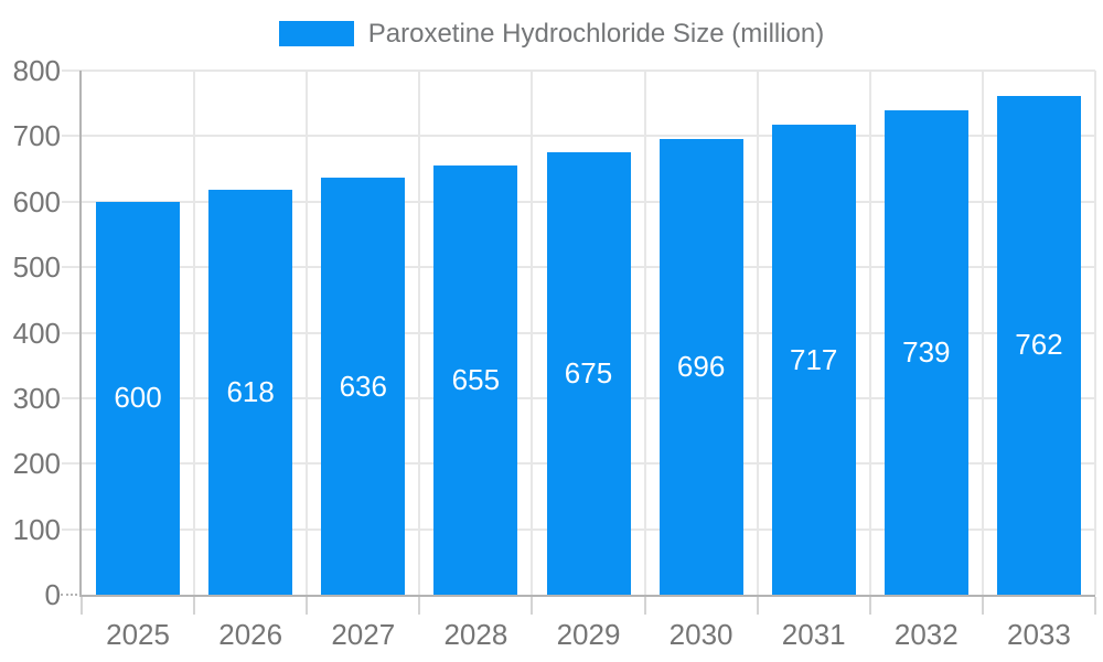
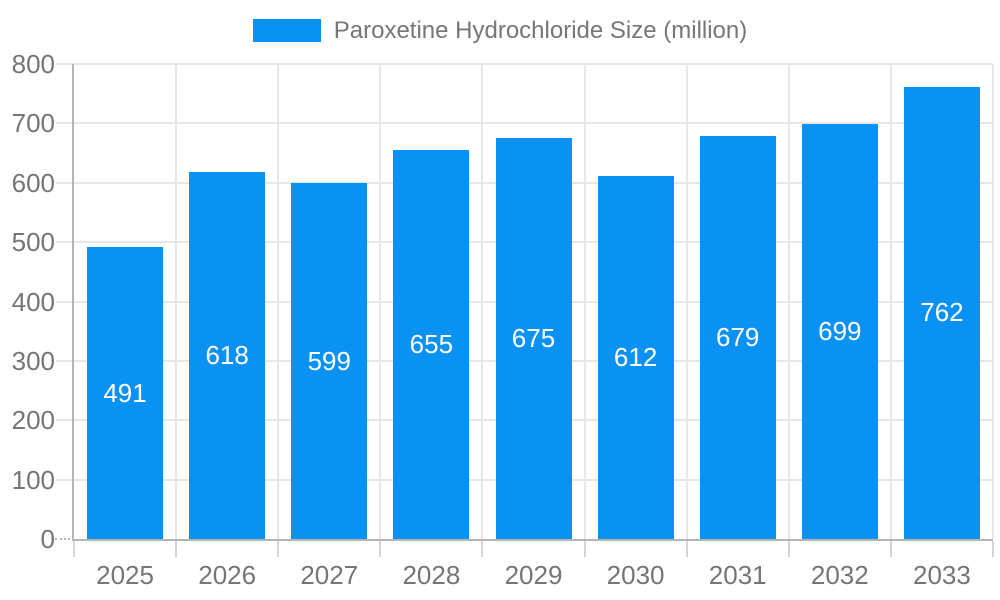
2025: 600 -> 491
2027: 636 -> 599
2030: 696 -> 612
2031: 717 -> 679
2032: 739 -> 699
